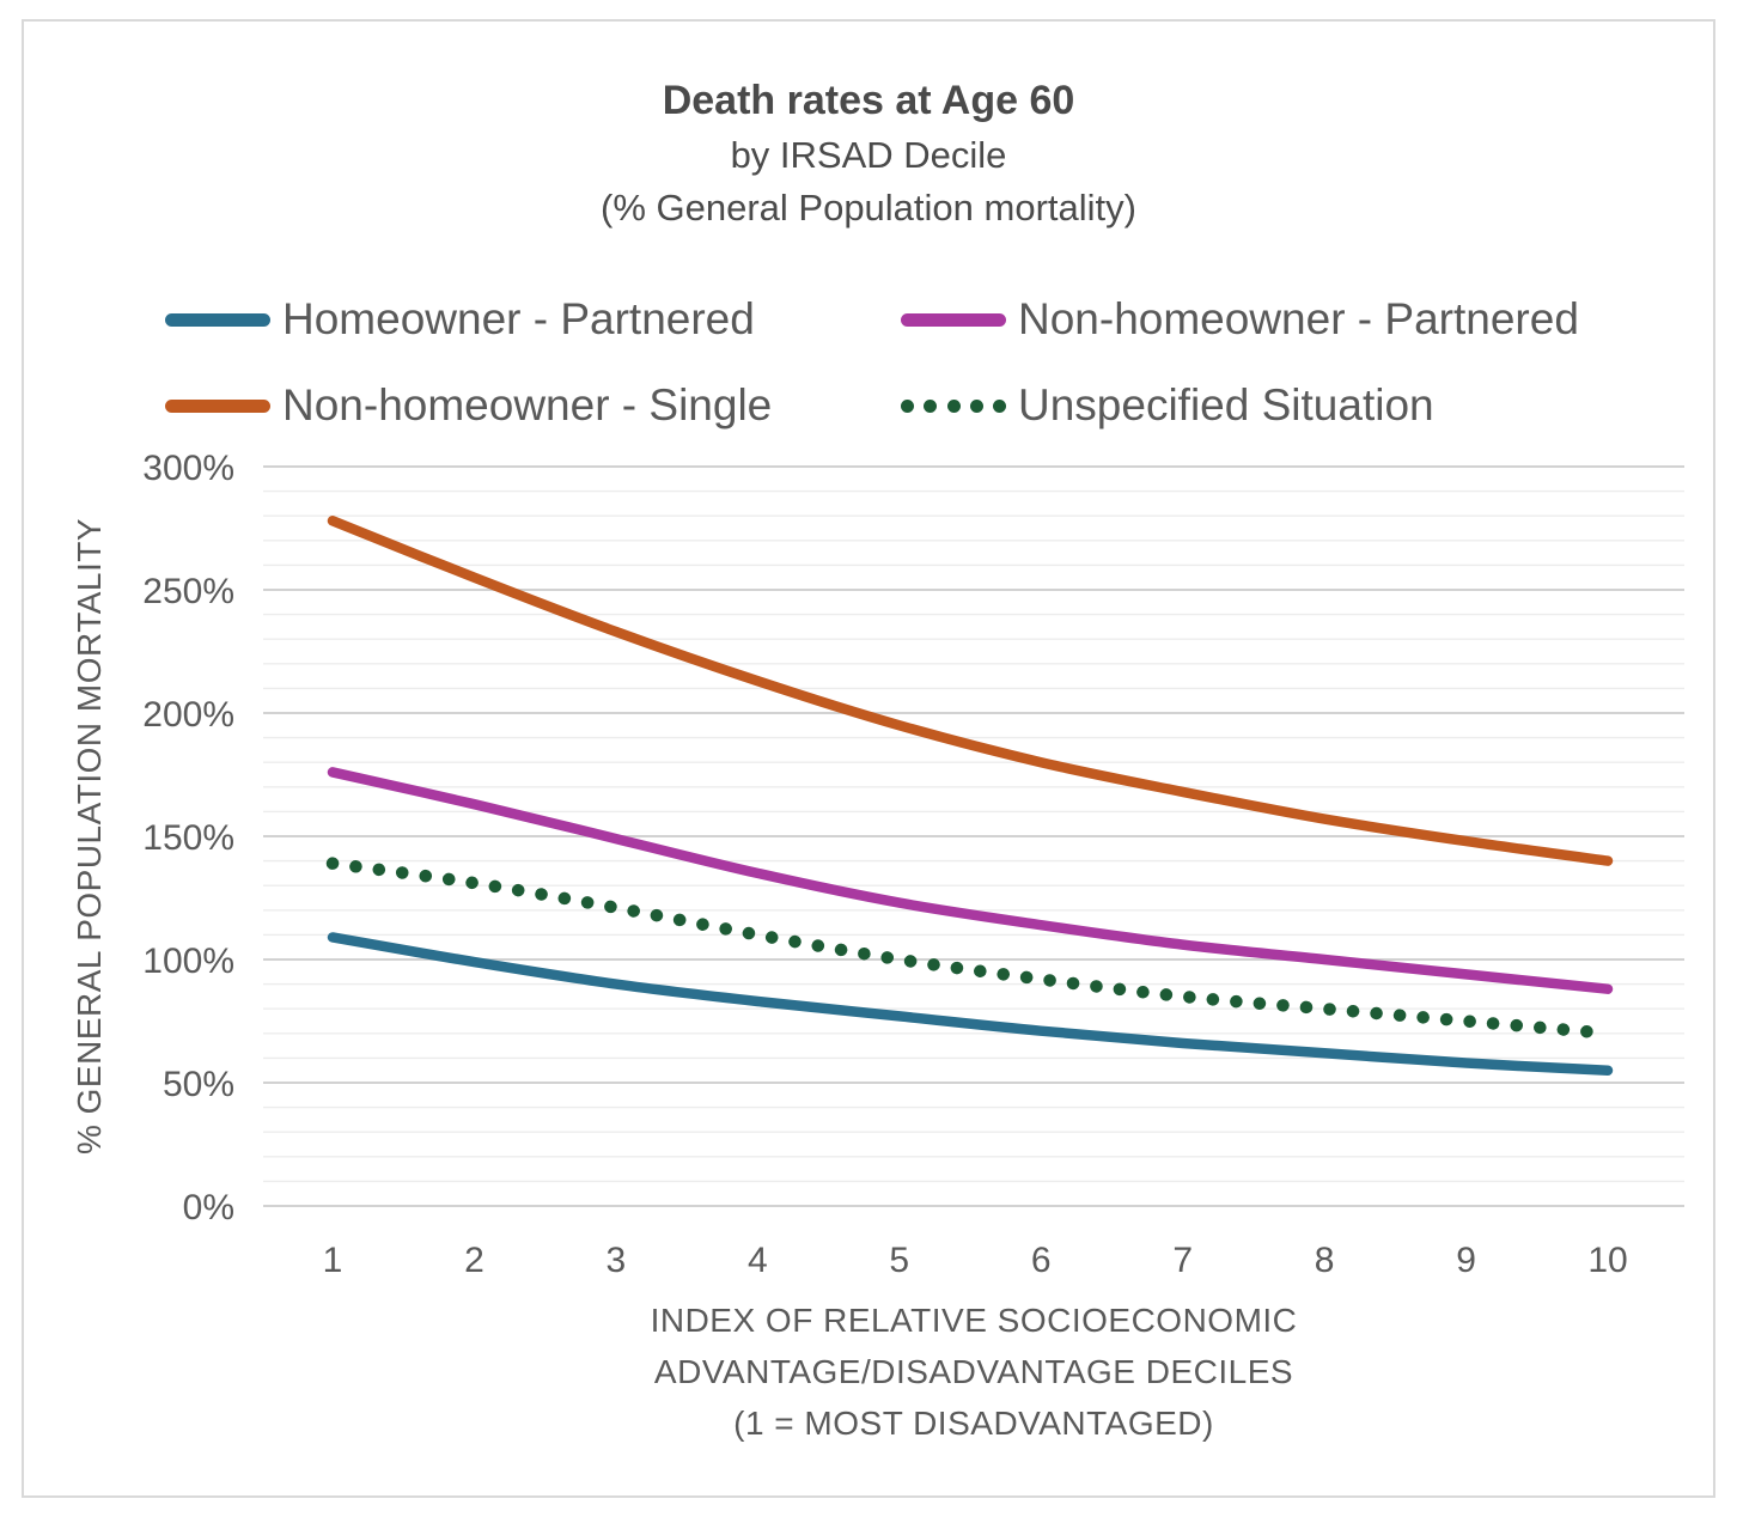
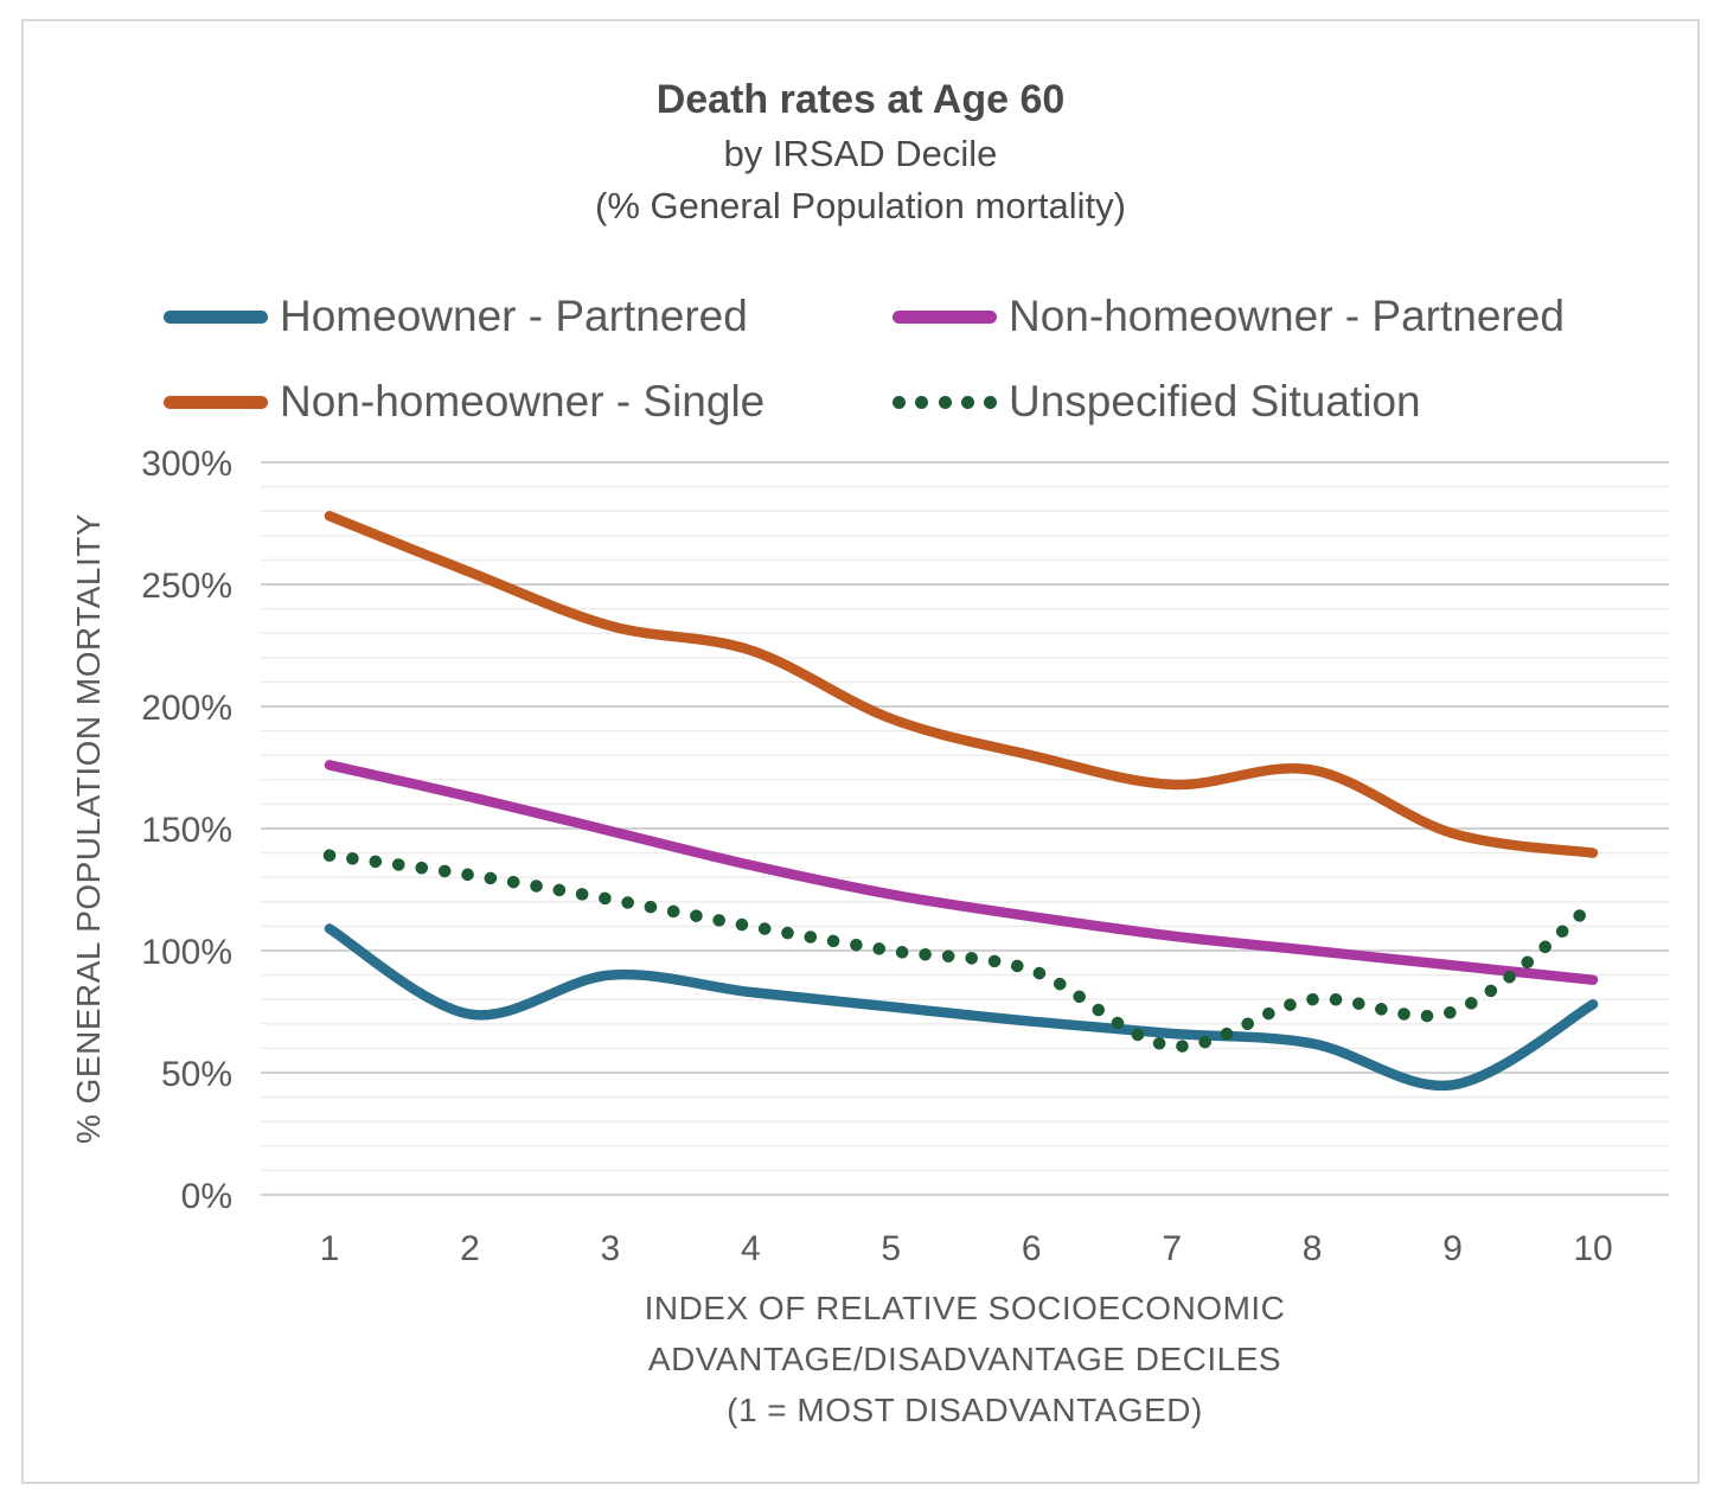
Homeowner - Partnered/2: 99% -> 74%
Non-homeowner - Single/4: 213% -> 223%
Unspecified Situation/7: 85% -> 61%
Non-homeowner - Single/8: 157% -> 174%
Homeowner - Partnered/9: 58% -> 45%
Homeowner - Partnered/10: 55% -> 78%
Unspecified Situation/10: 70% -> 119%
